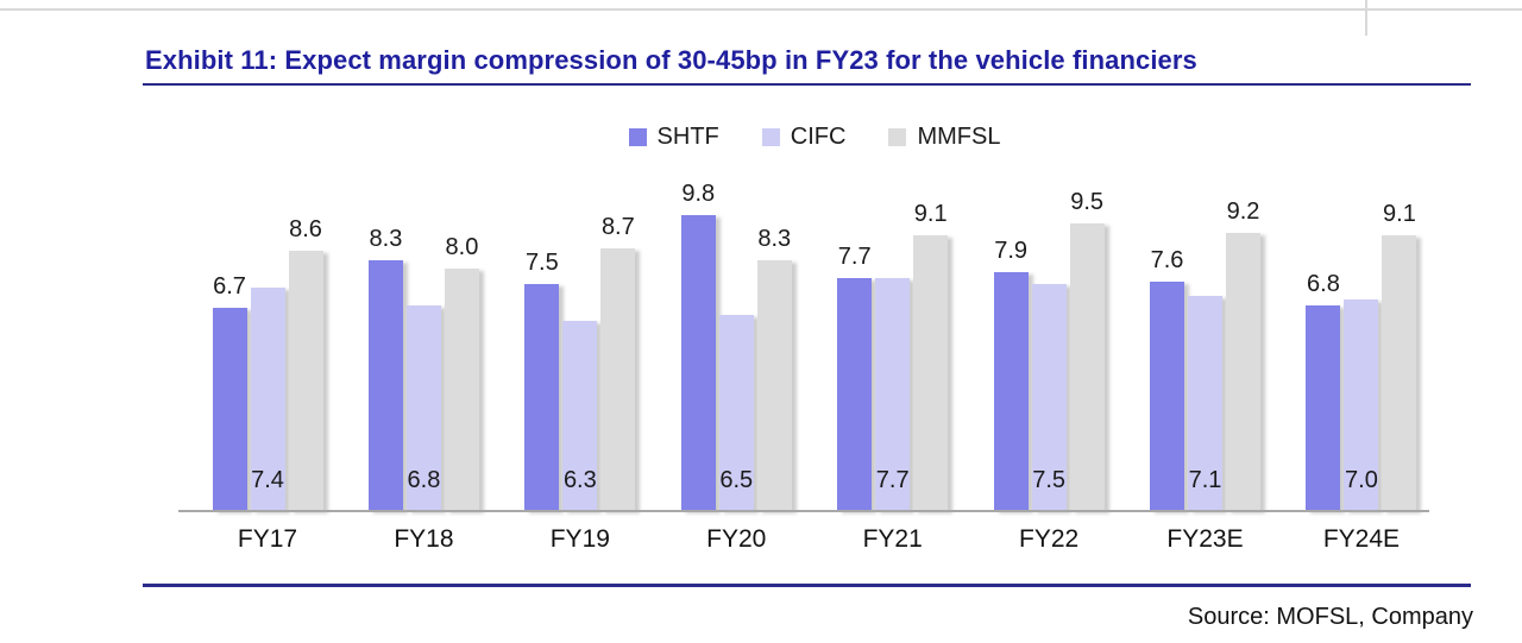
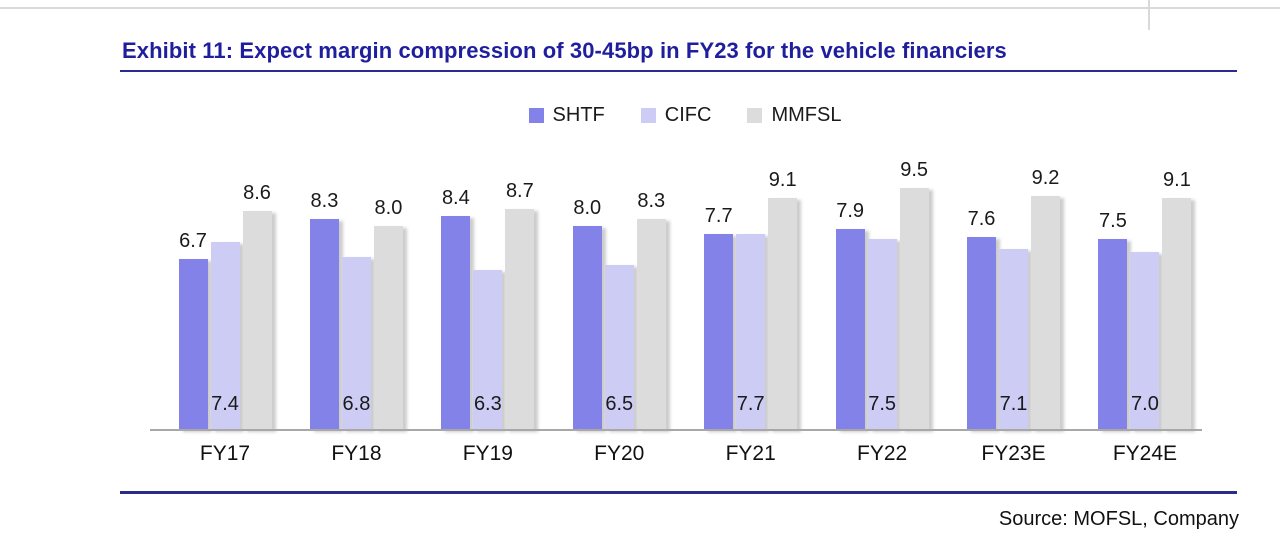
SHTF/FY19: 7.5 -> 8.4
SHTF/FY20: 9.8 -> 8.0
SHTF/FY24E: 6.8 -> 7.5
